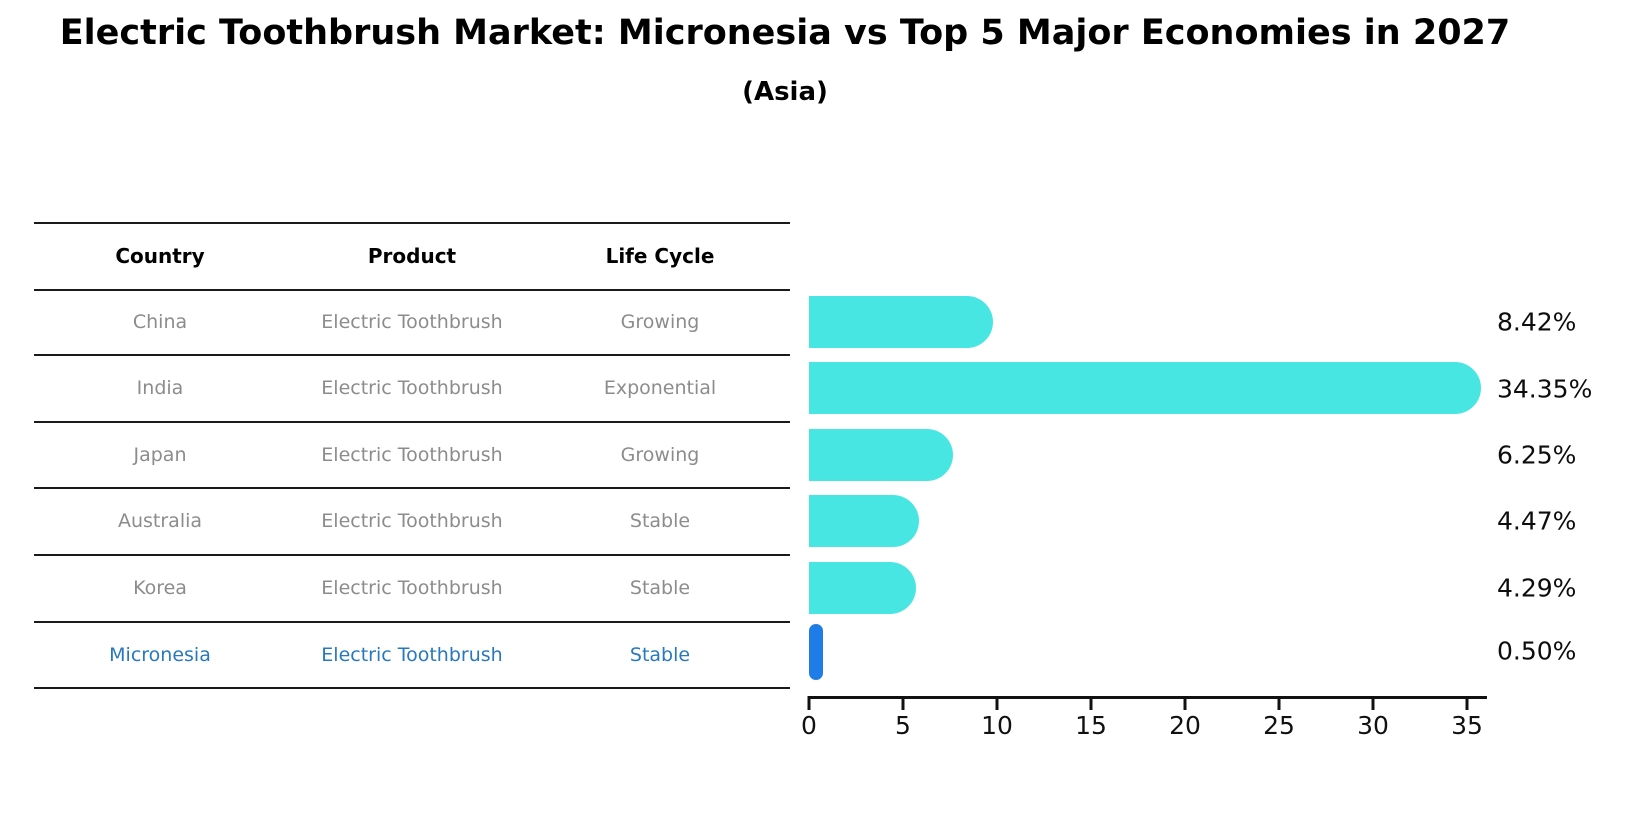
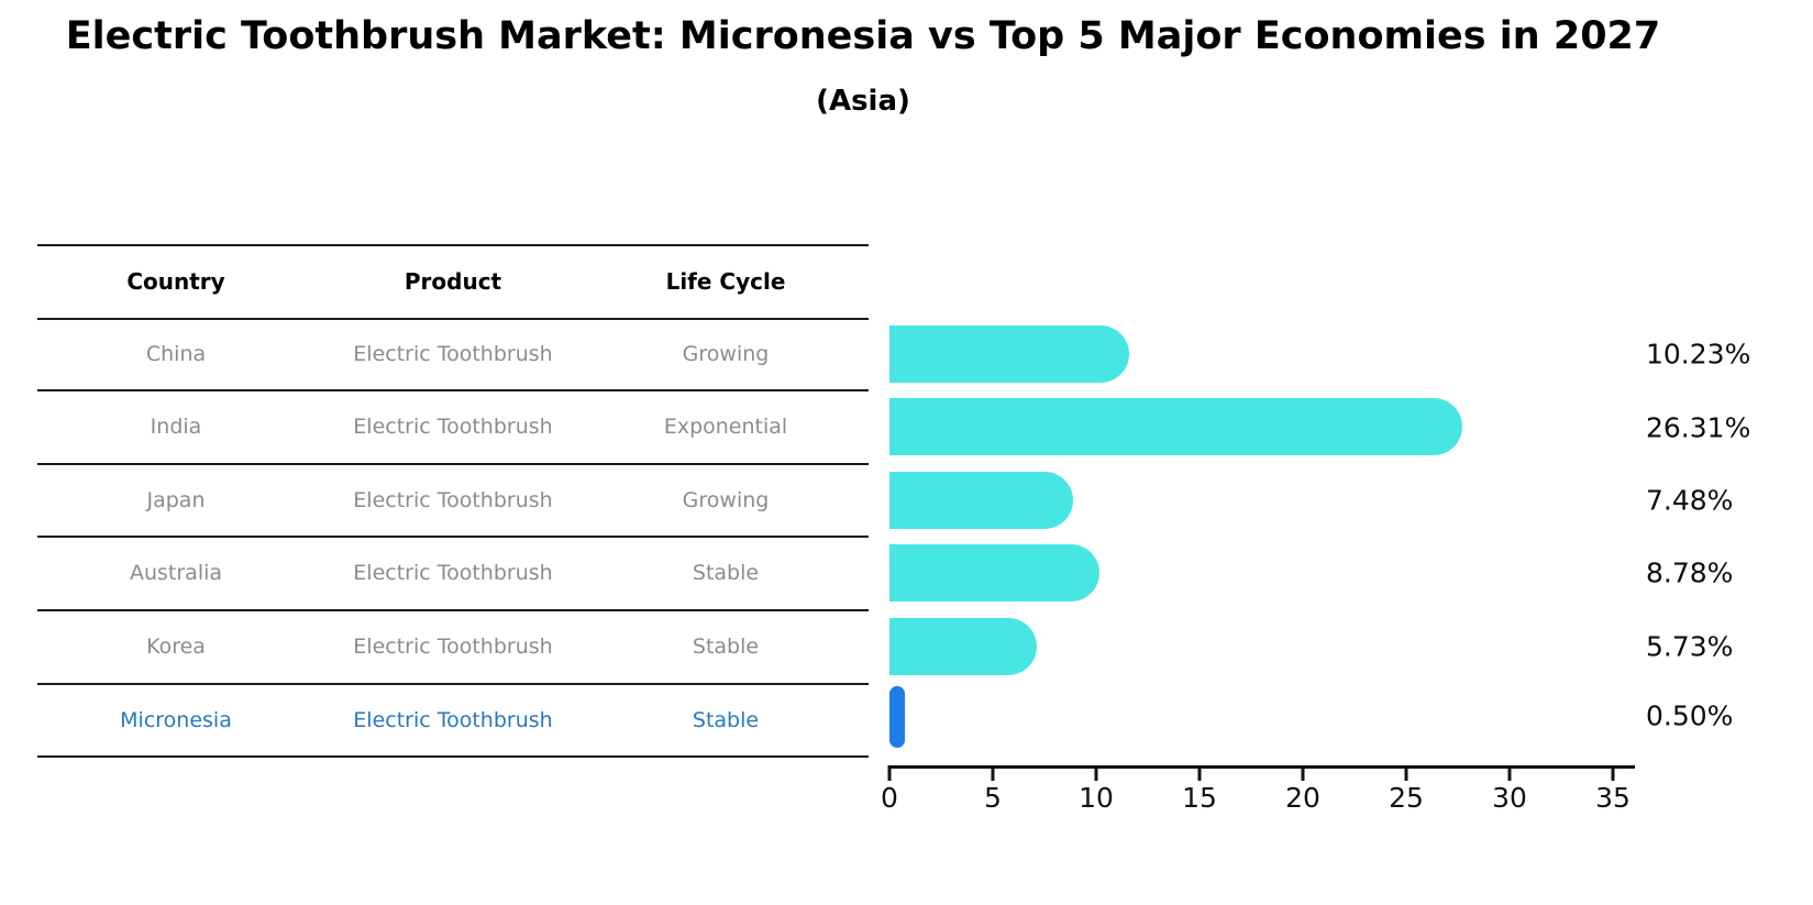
China: 8.42% -> 10.23%
India: 34.35% -> 26.31%
Japan: 6.25% -> 7.48%
Australia: 4.47% -> 8.78%
Korea: 4.29% -> 5.73%
